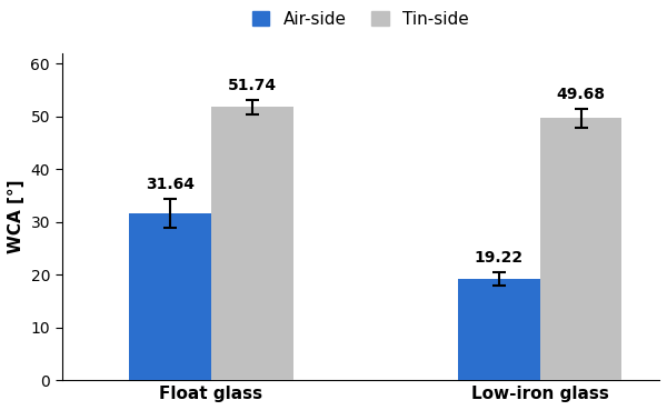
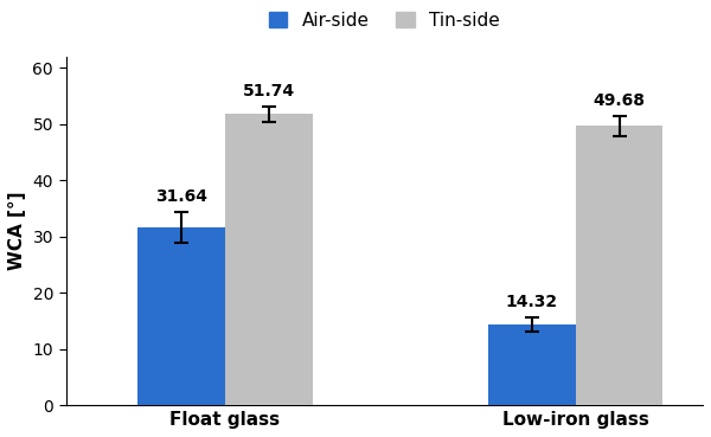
Air-side/Low-iron glass: 19.22 -> 14.32
